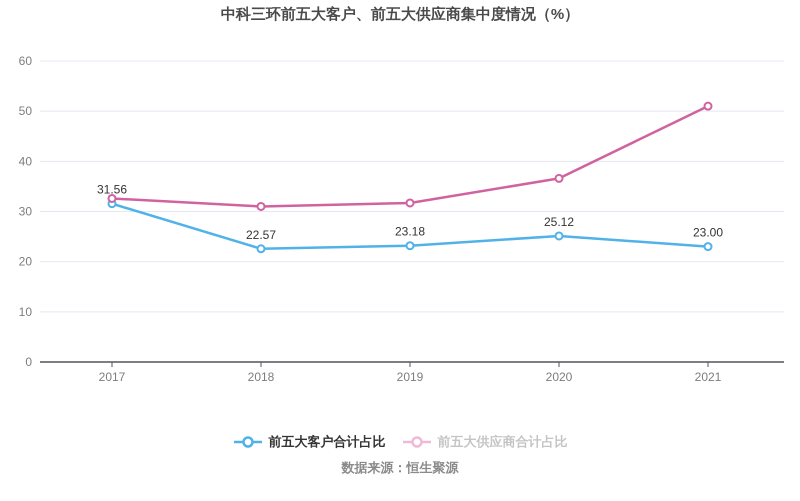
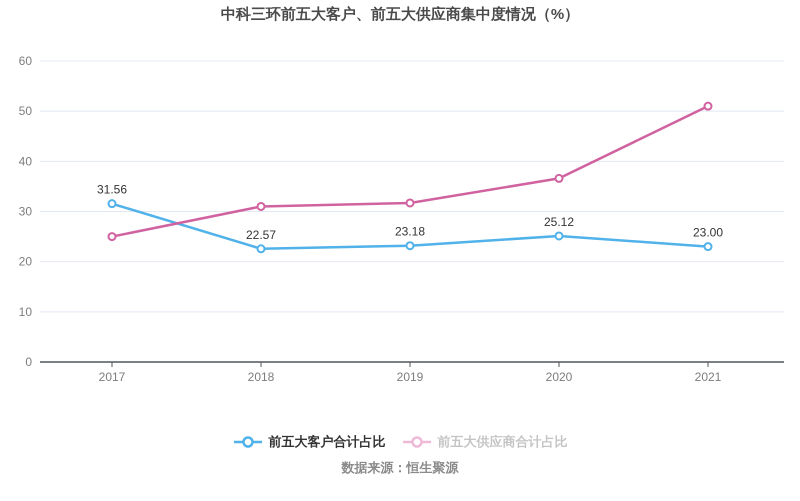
前五大供应商合计占比/2017: 33 -> 25
